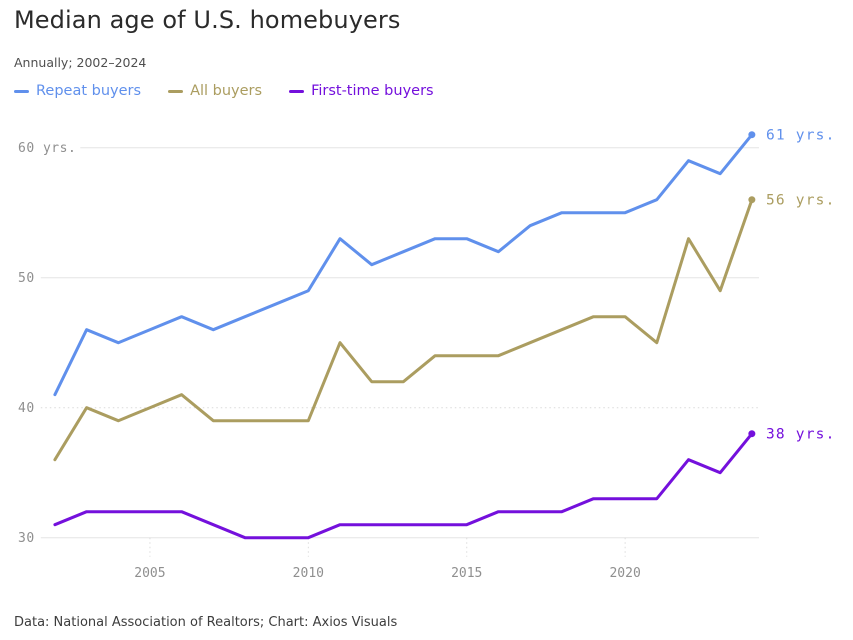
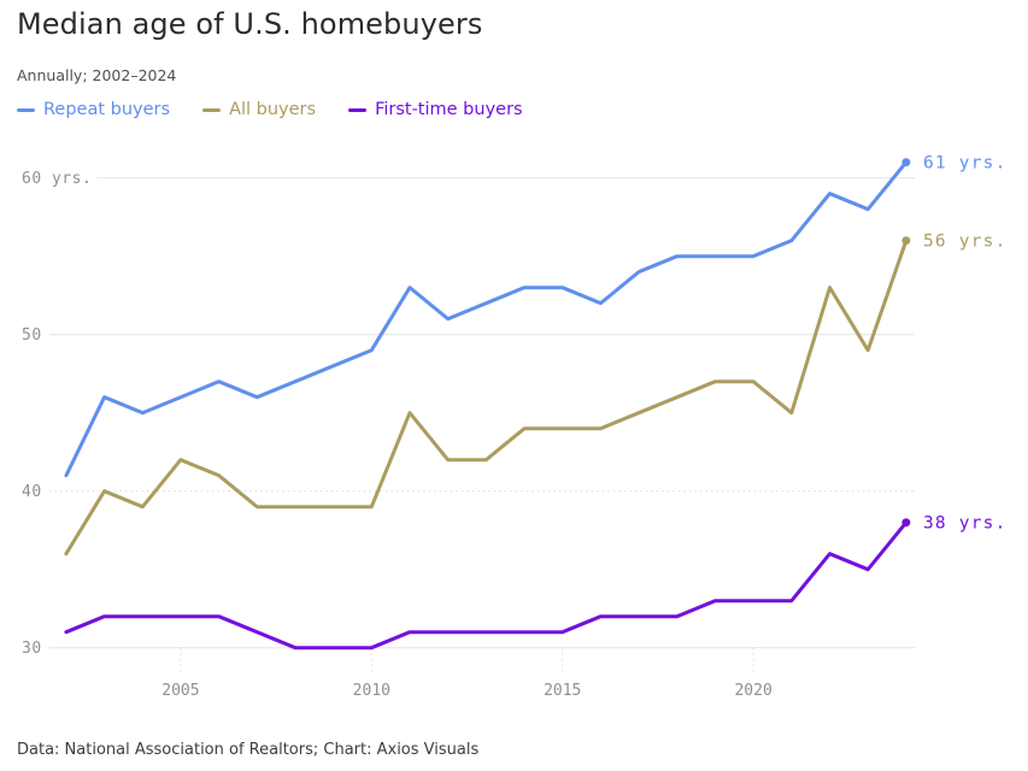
All buyers/2005: 40 -> 42
